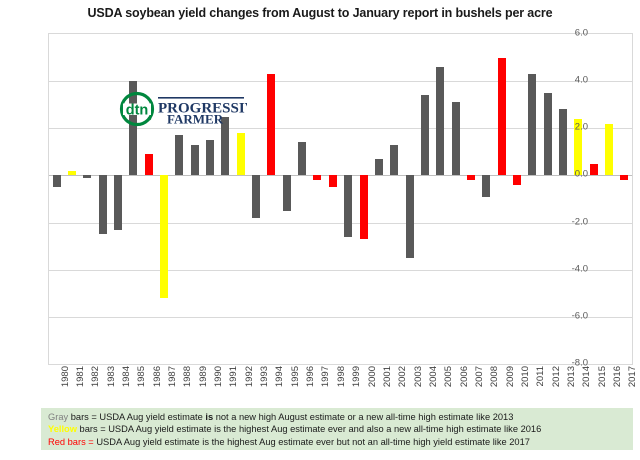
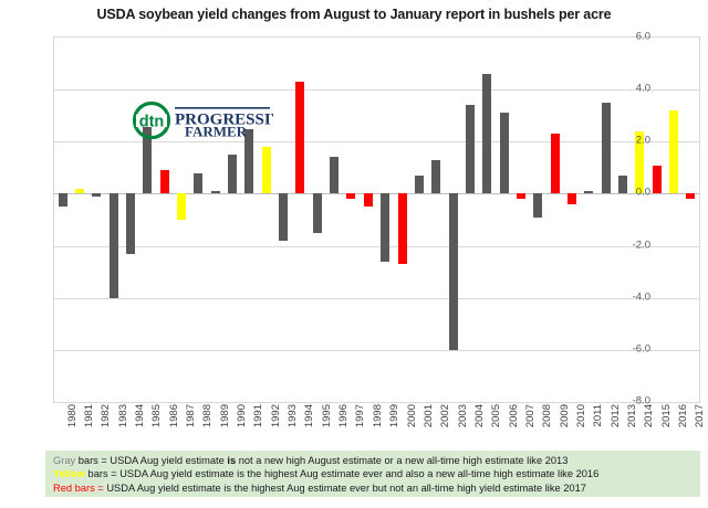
1983: -2.5 -> -4.0
1985: 4.0 -> 2.6
1987: -5.2 -> -1.0
1988: 1.7 -> 0.8
1989: 1.3 -> 0.1
2003: -3.5 -> -6.0
2009: 5.0 -> 2.3
2011: 4.3 -> 0.1
2013: 2.8 -> 0.7
2015: 0.5 -> 1.1
2016: 2.2 -> 3.2
